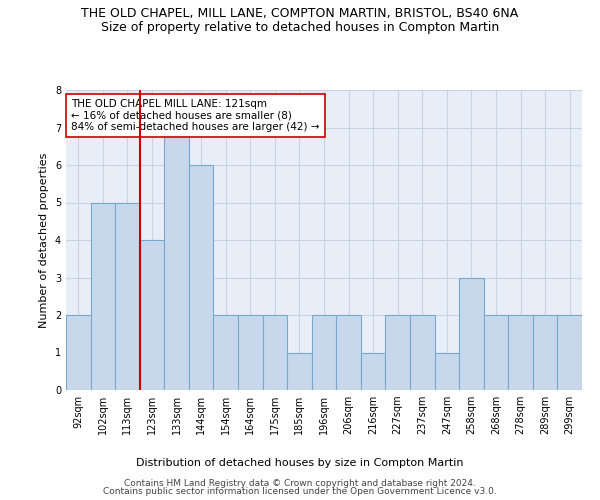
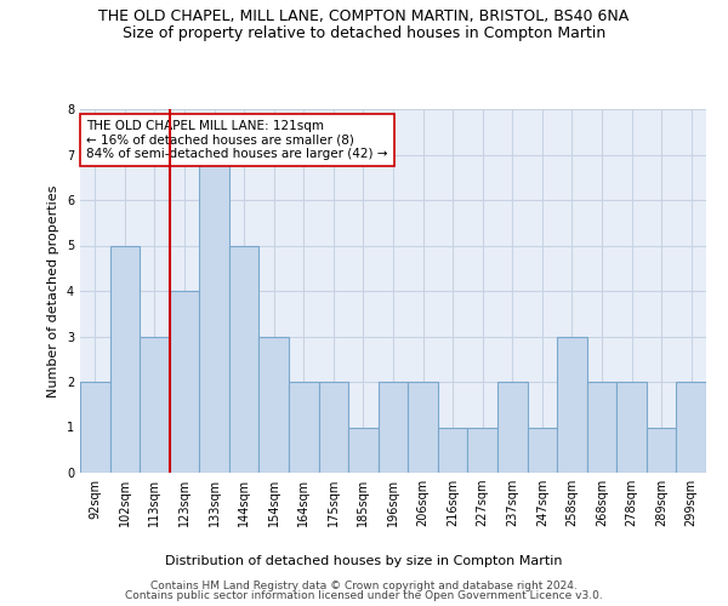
113sqm: 5 -> 3
144sqm: 6 -> 5
154sqm: 2 -> 3
227sqm: 2 -> 1
289sqm: 2 -> 1
